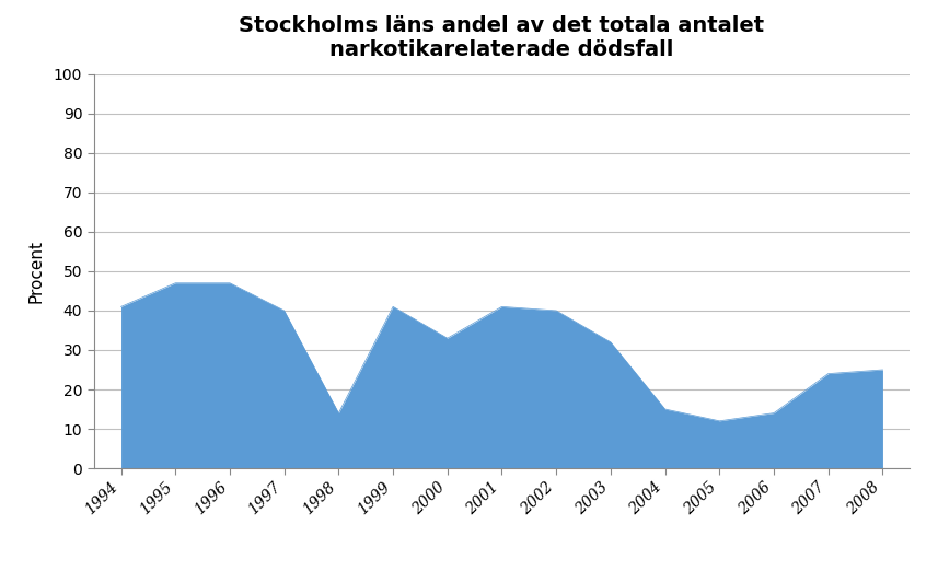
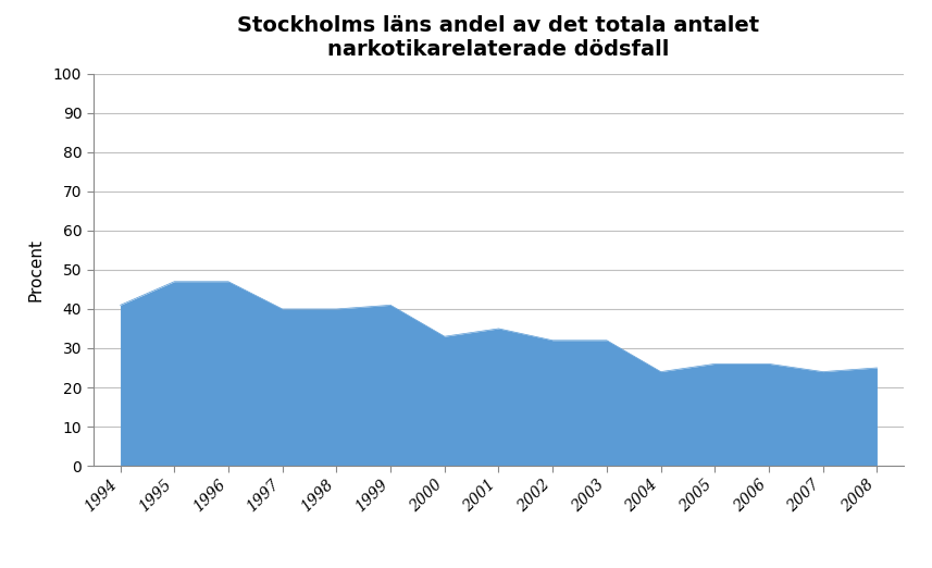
1998: 14 -> 40
2001: 41 -> 35
2002: 40 -> 32
2004: 15 -> 24
2005: 12 -> 26
2006: 14 -> 26
